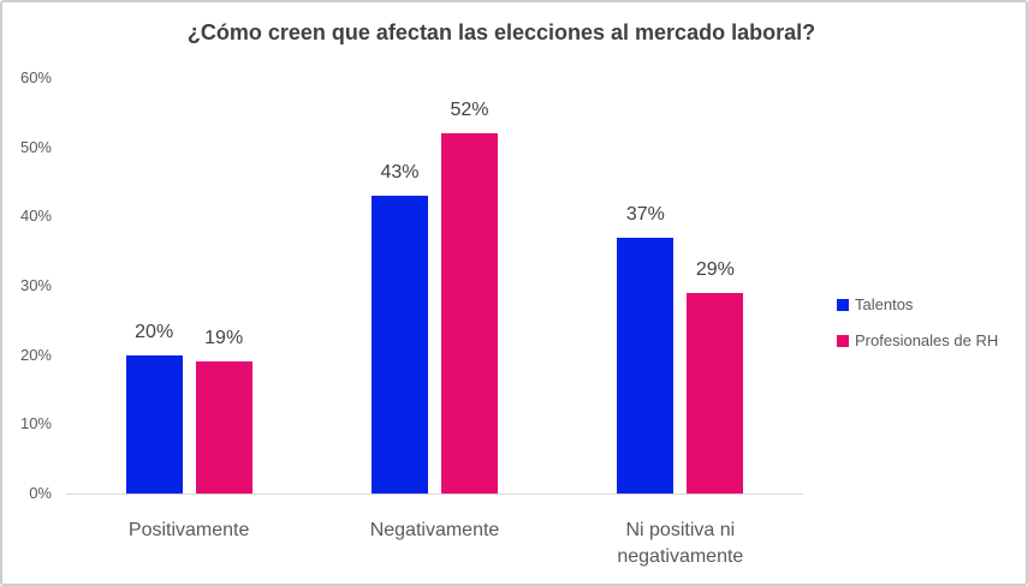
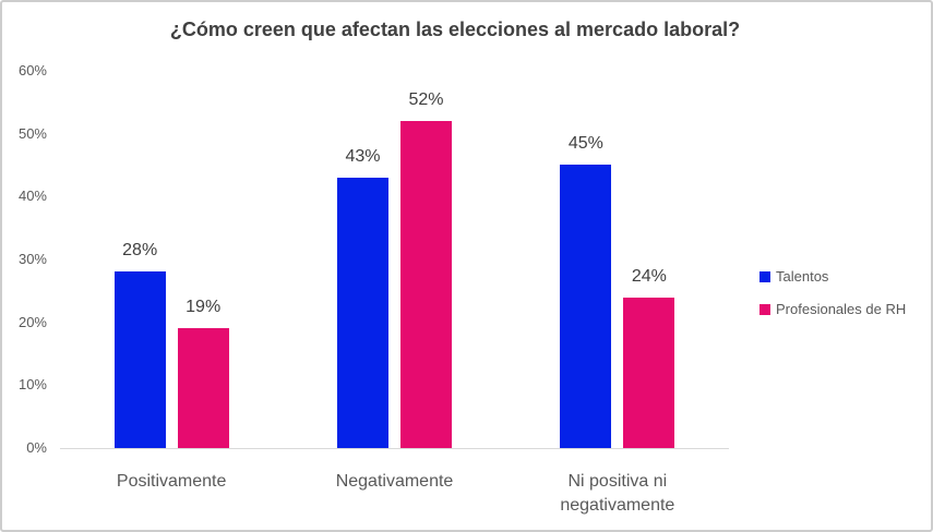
Talentos/Positivamente: 20% -> 28%
Talentos/Ni positiva ni negativamente: 37% -> 45%
Profesionales de RH/Ni positiva ni negativamente: 29% -> 24%
